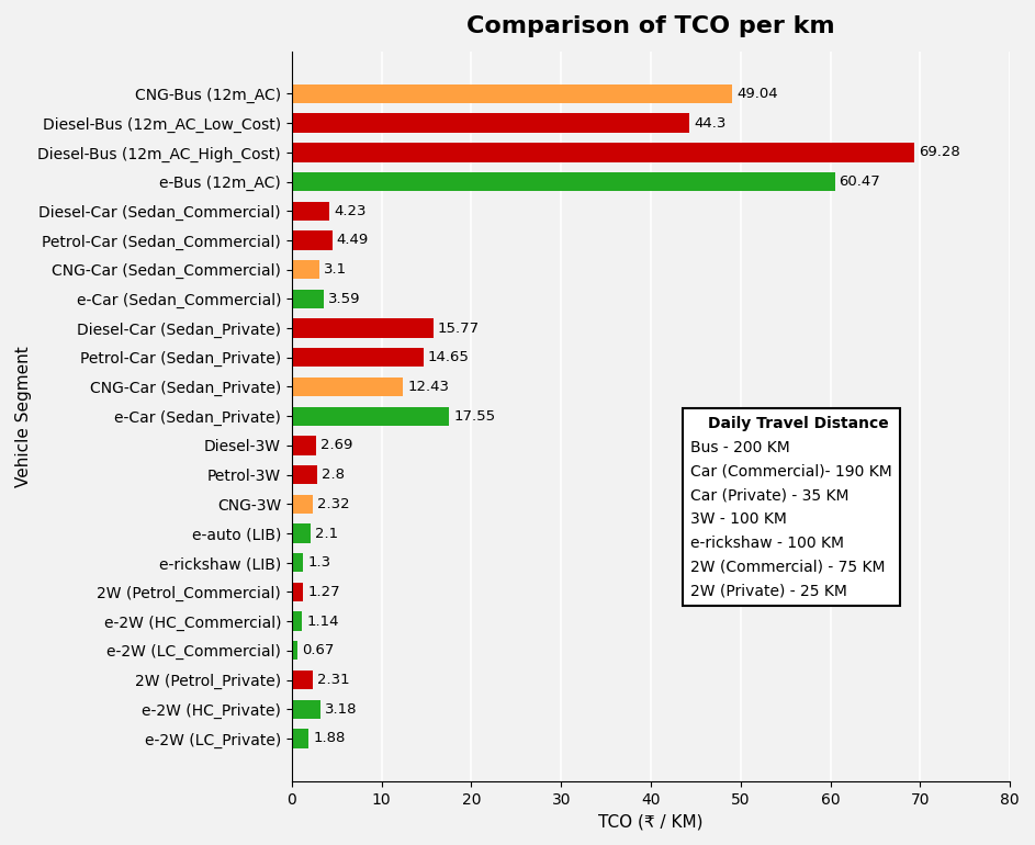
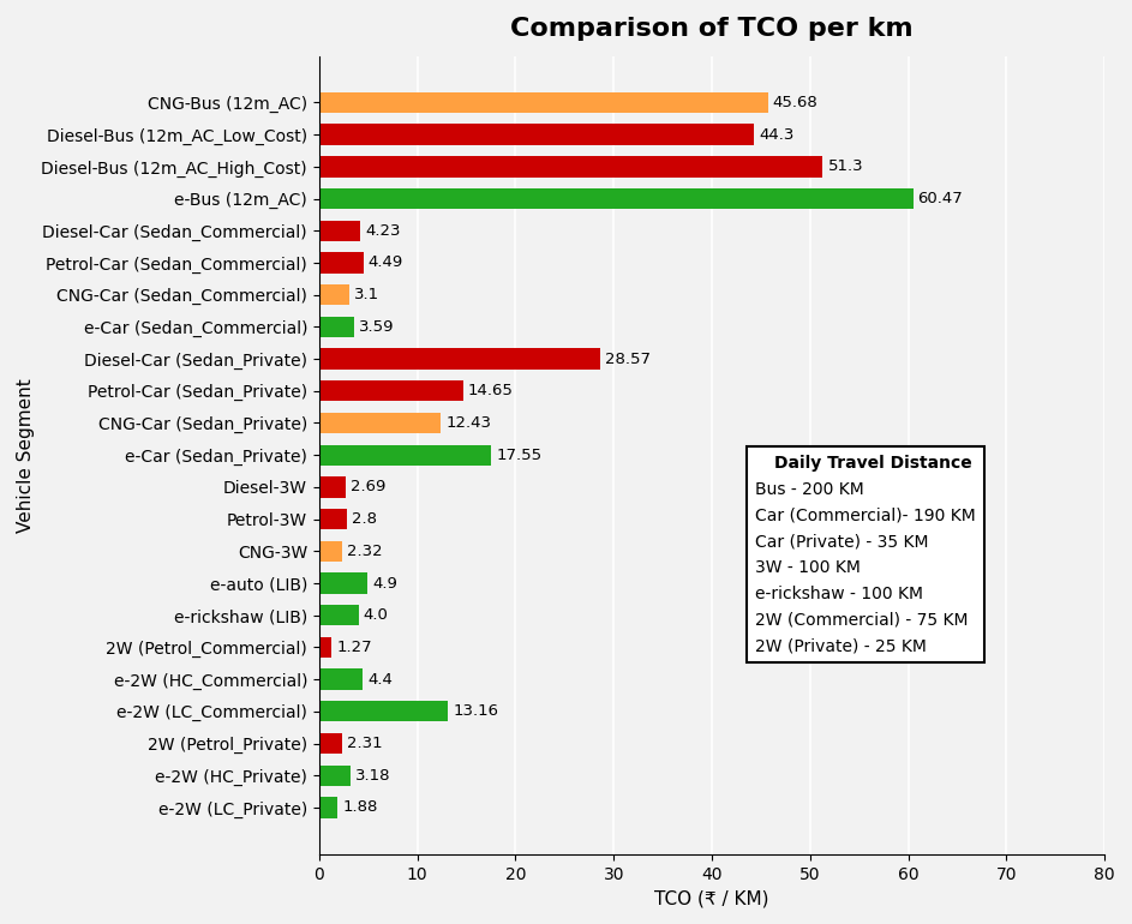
CNG-Bus (12m_AC): 49.04 -> 45.68
Diesel-Bus (12m_AC_High_Cost): 69.28 -> 51.3
Diesel-Car (Sedan_Private): 15.77 -> 28.57
e-auto (LIB): 2.1 -> 4.9
e-rickshaw (LIB): 1.3 -> 4.0
e-2W (HC_Commercial): 1.14 -> 4.4
e-2W (LC_Commercial): 0.67 -> 13.16
